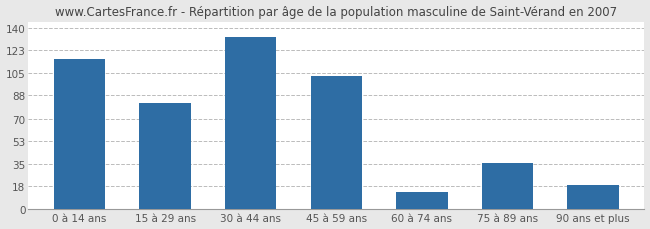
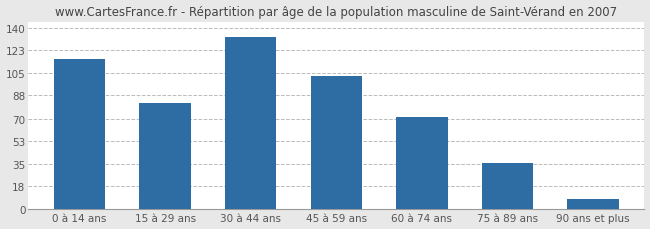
60 à 74 ans: 13 -> 71
90 ans et plus: 19 -> 8
